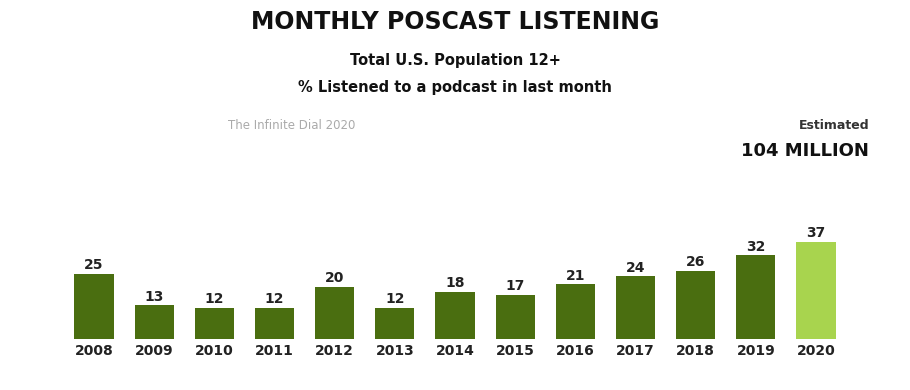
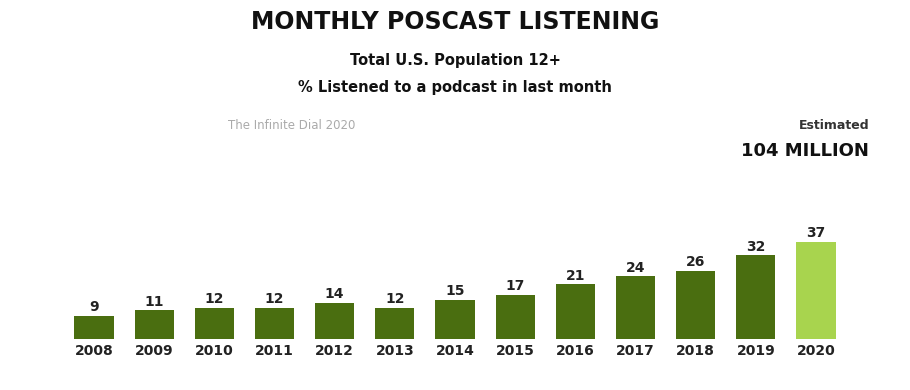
2008: 25 -> 9
2009: 13 -> 11
2012: 20 -> 14
2014: 18 -> 15
